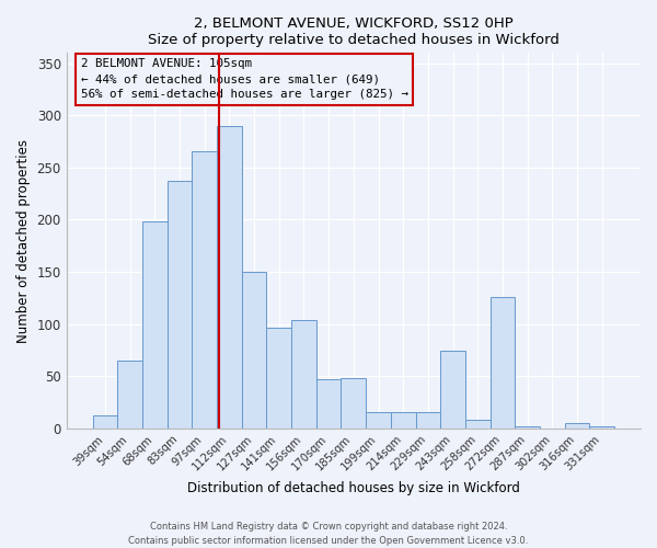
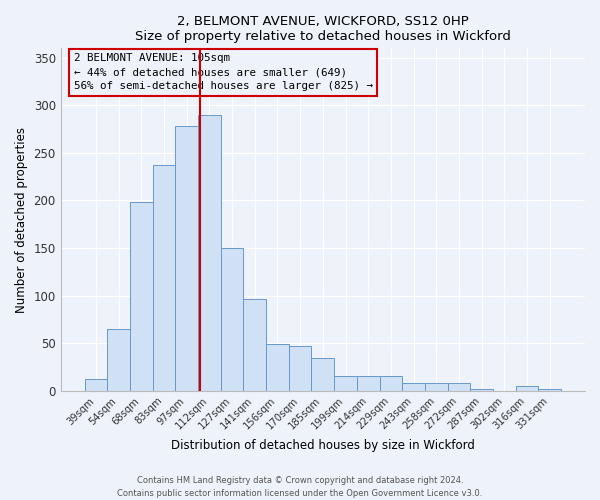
97sqm: 266 -> 278
156sqm: 104 -> 49
185sqm: 48 -> 34
243sqm: 74 -> 8
272sqm: 126 -> 8
